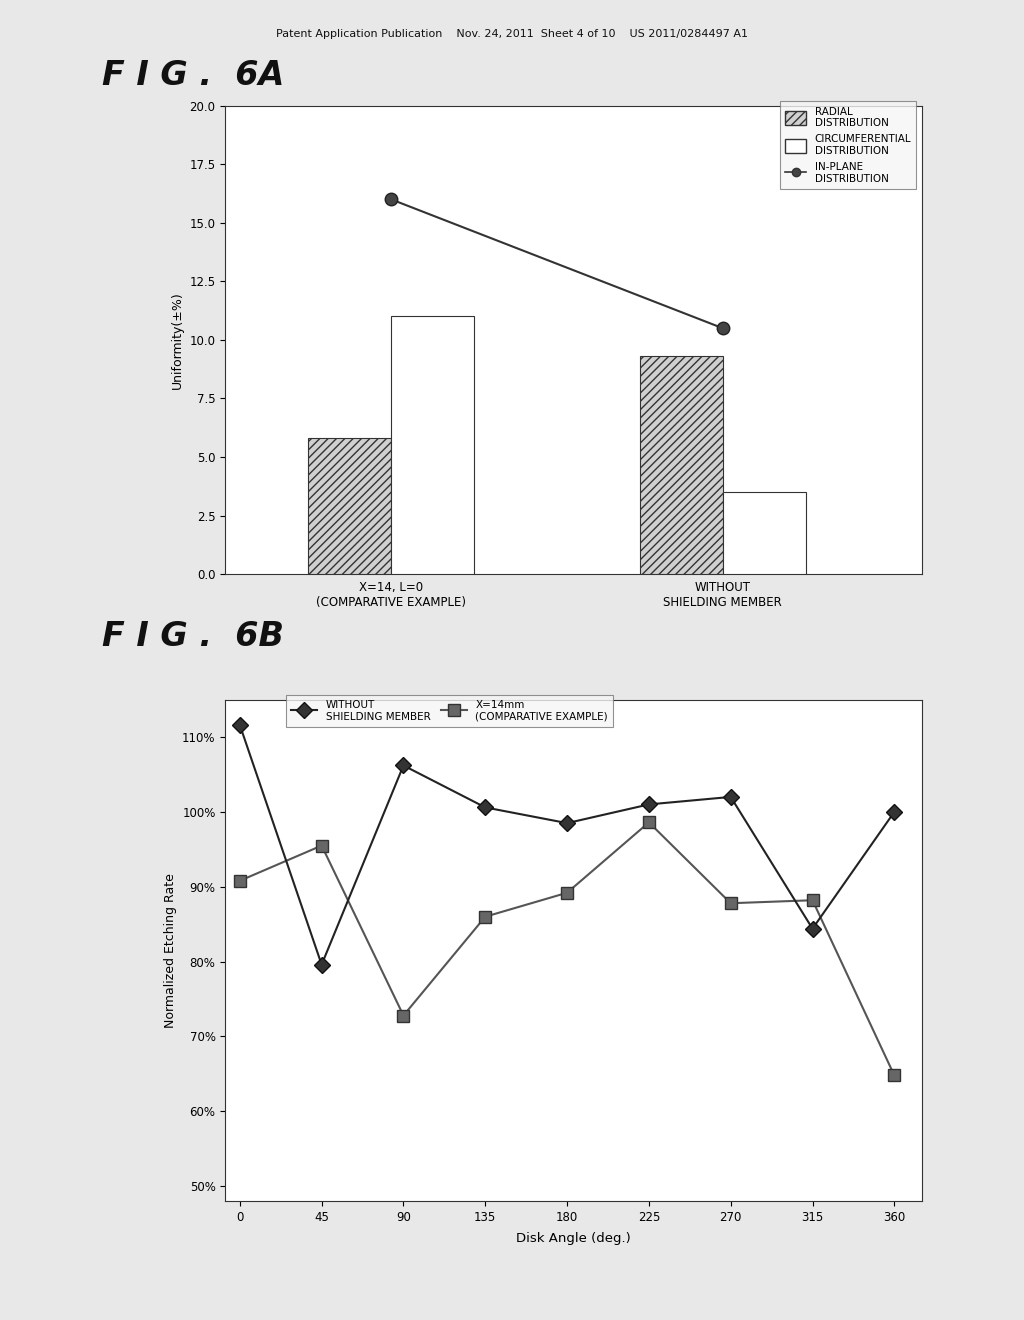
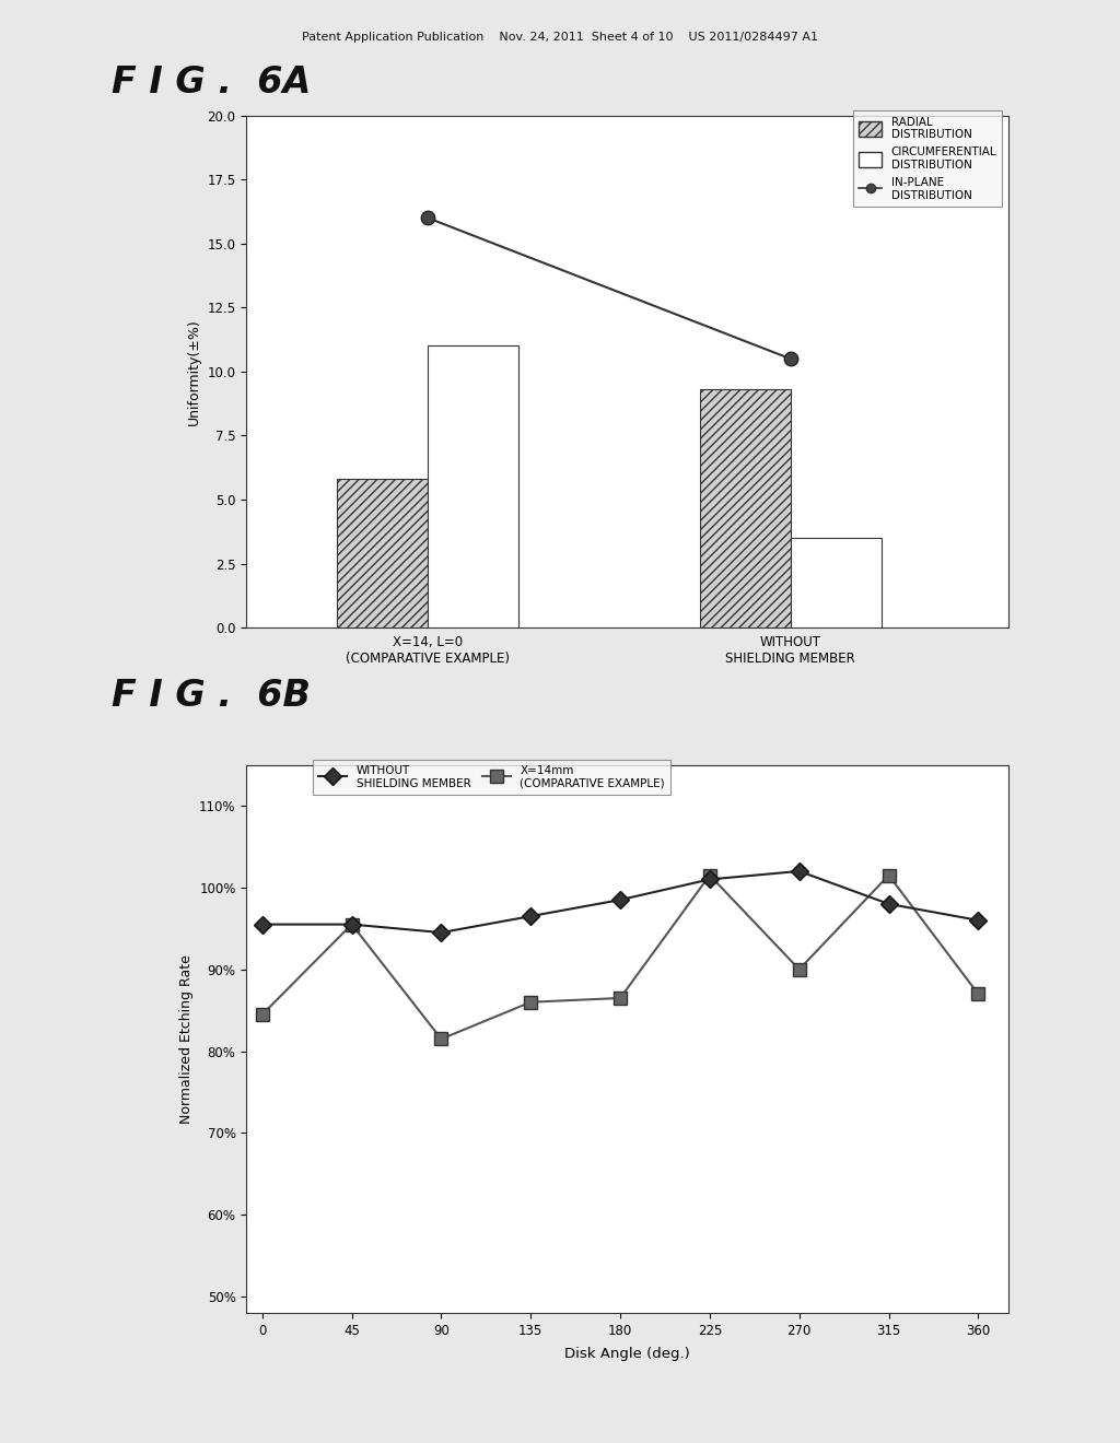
WITHOUT SHIELDING MEMBER/0: 111.6% -> 95.5%
X=14mm (COMPARATIVE EXAMPLE)/0: 90.8% -> 84.5%
WITHOUT SHIELDING MEMBER/45: 79.6% -> 95.5%
WITHOUT SHIELDING MEMBER/90: 106.2% -> 94.5%
X=14mm (COMPARATIVE EXAMPLE)/90: 72.8% -> 81.5%
WITHOUT SHIELDING MEMBER/135: 100.6% -> 96.5%
X=14mm (COMPARATIVE EXAMPLE)/180: 89.2% -> 86.5%
X=14mm (COMPARATIVE EXAMPLE)/225: 98.6% -> 101.5%
X=14mm (COMPARATIVE EXAMPLE)/270: 87.8% -> 90.0%
WITHOUT SHIELDING MEMBER/315: 84.4% -> 98.0%
X=14mm (COMPARATIVE EXAMPLE)/315: 88.2% -> 101.5%
WITHOUT SHIELDING MEMBER/360: 100.0% -> 96.0%
X=14mm (COMPARATIVE EXAMPLE)/360: 64.8% -> 87.0%
